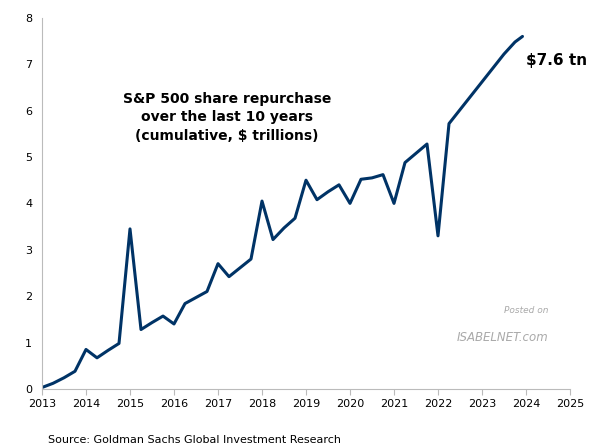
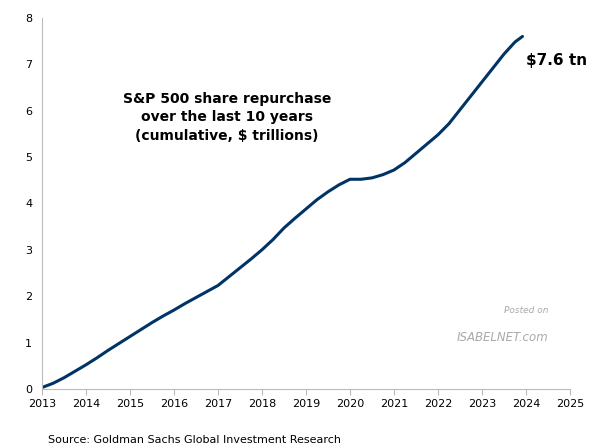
2014: 0.85 -> 0.52
2015: 3.45 -> 1.13
2016: 1.40 -> 1.70
2017: 2.70 -> 2.23
2018: 4.05 -> 3.00
2019: 4.50 -> 3.88
2020: 4.00 -> 4.52
2021: 4.00 -> 4.72
2022: 3.30 -> 5.48
